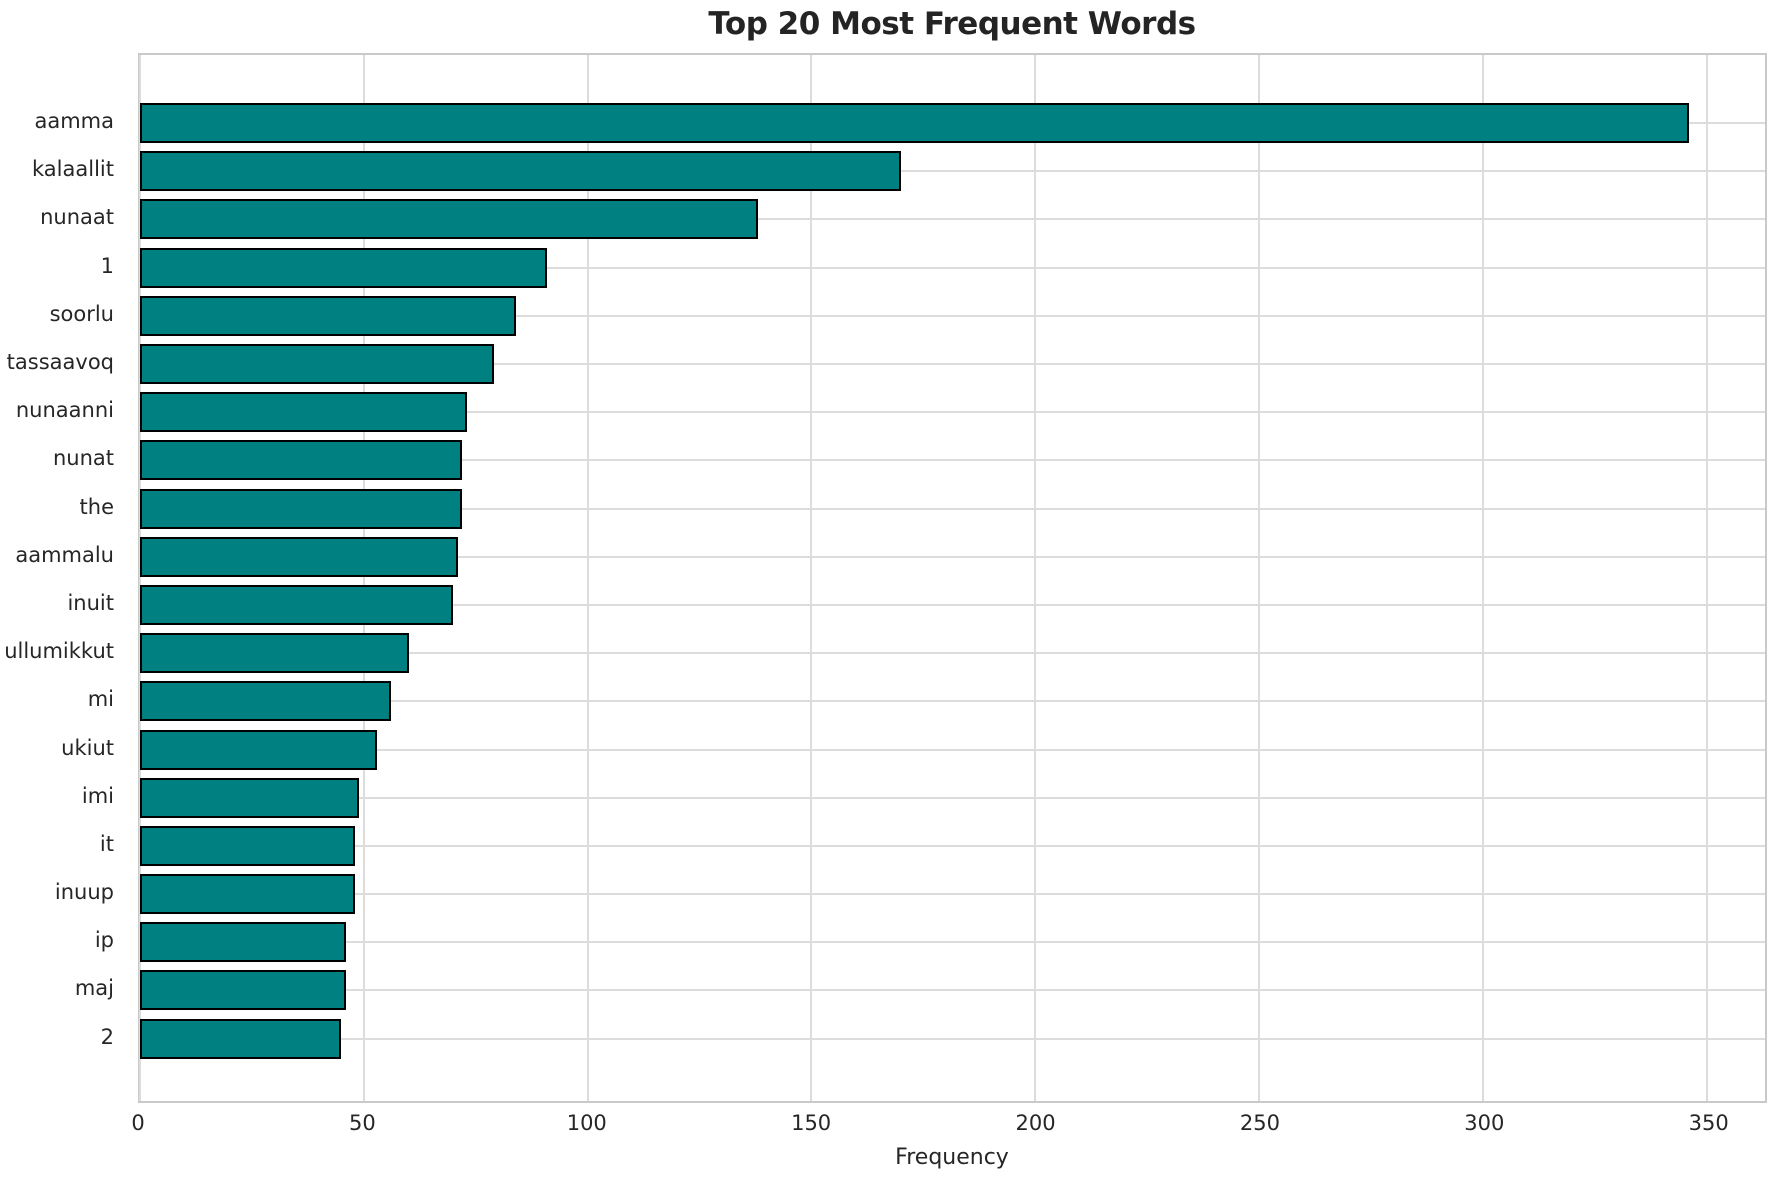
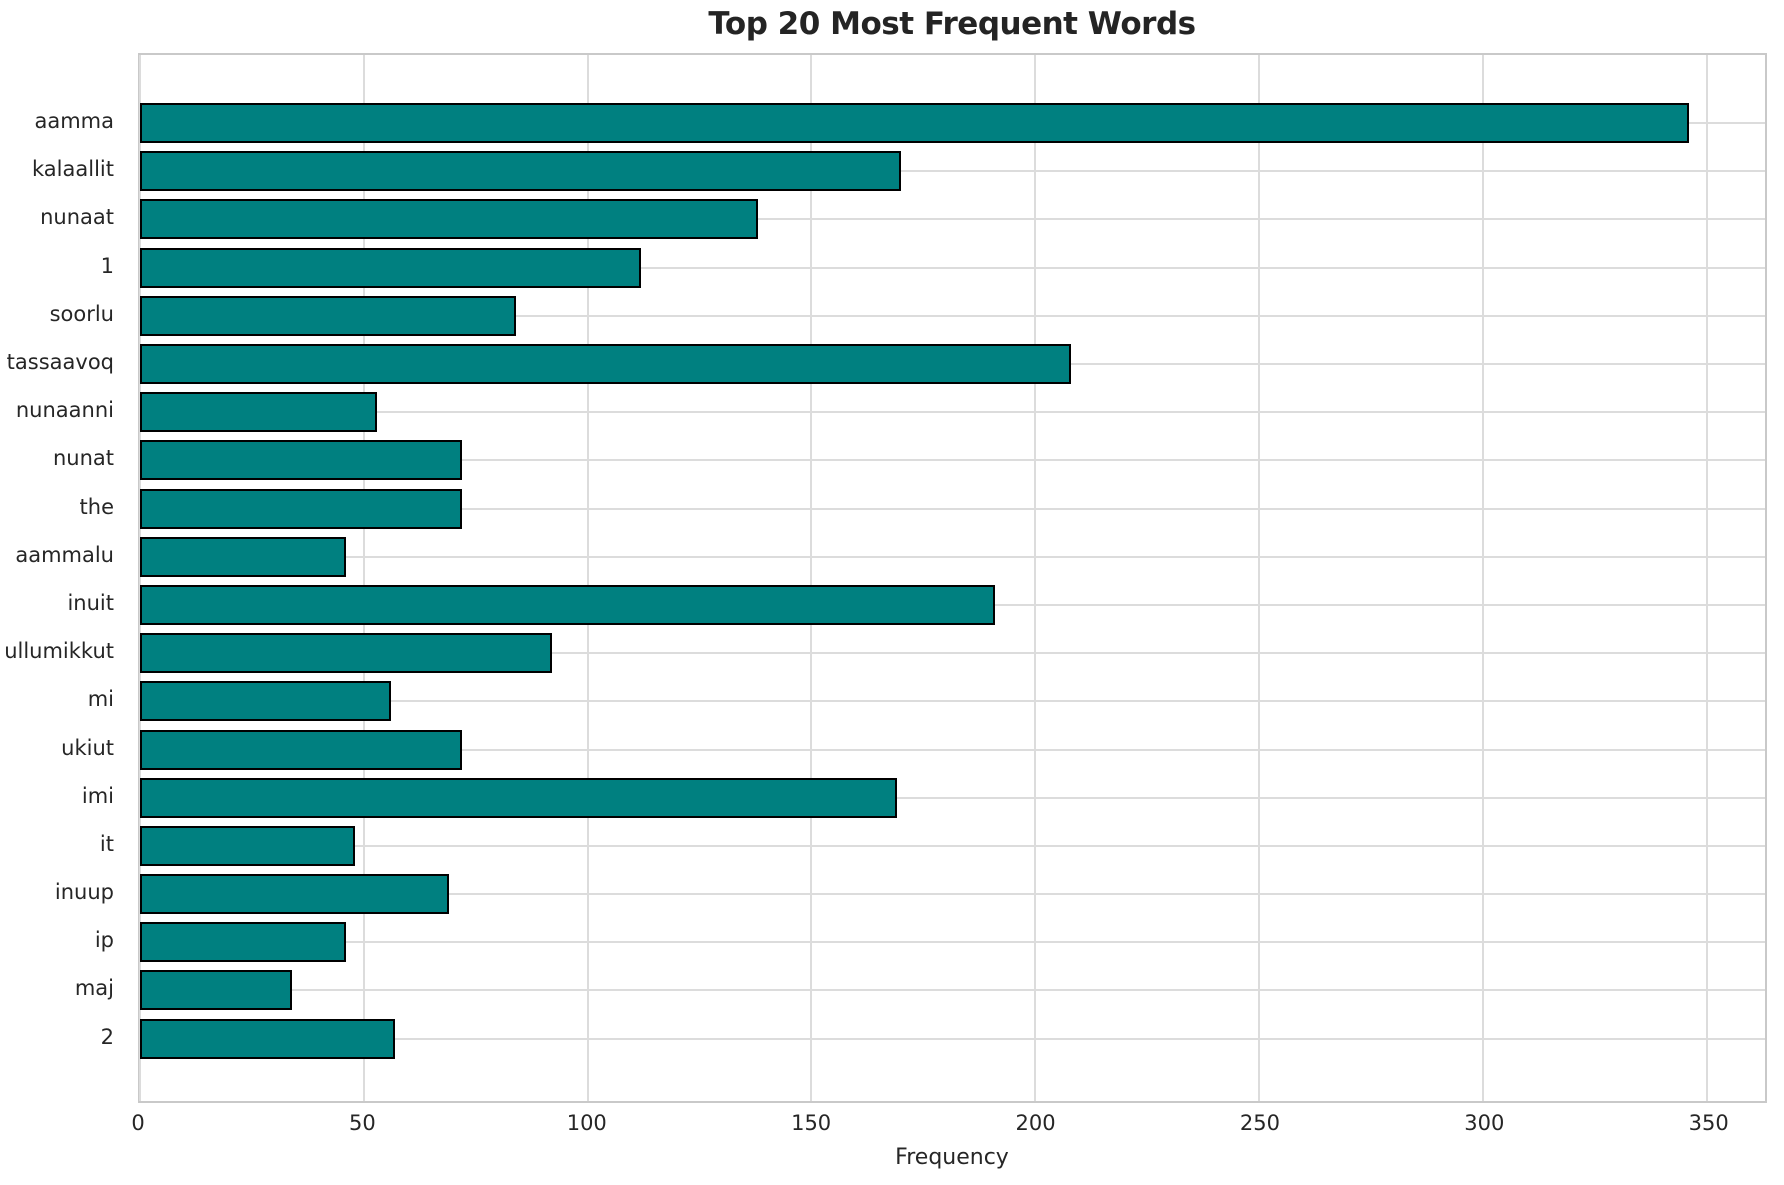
1: 91 -> 112
tassaavoq: 79 -> 208
nunaanni: 73 -> 53
aammalu: 71 -> 46
inuit: 70 -> 191
ullumikkut: 60 -> 92
ukiut: 53 -> 72
imi: 49 -> 169
inuup: 48 -> 69
maj: 46 -> 34
2: 45 -> 57
